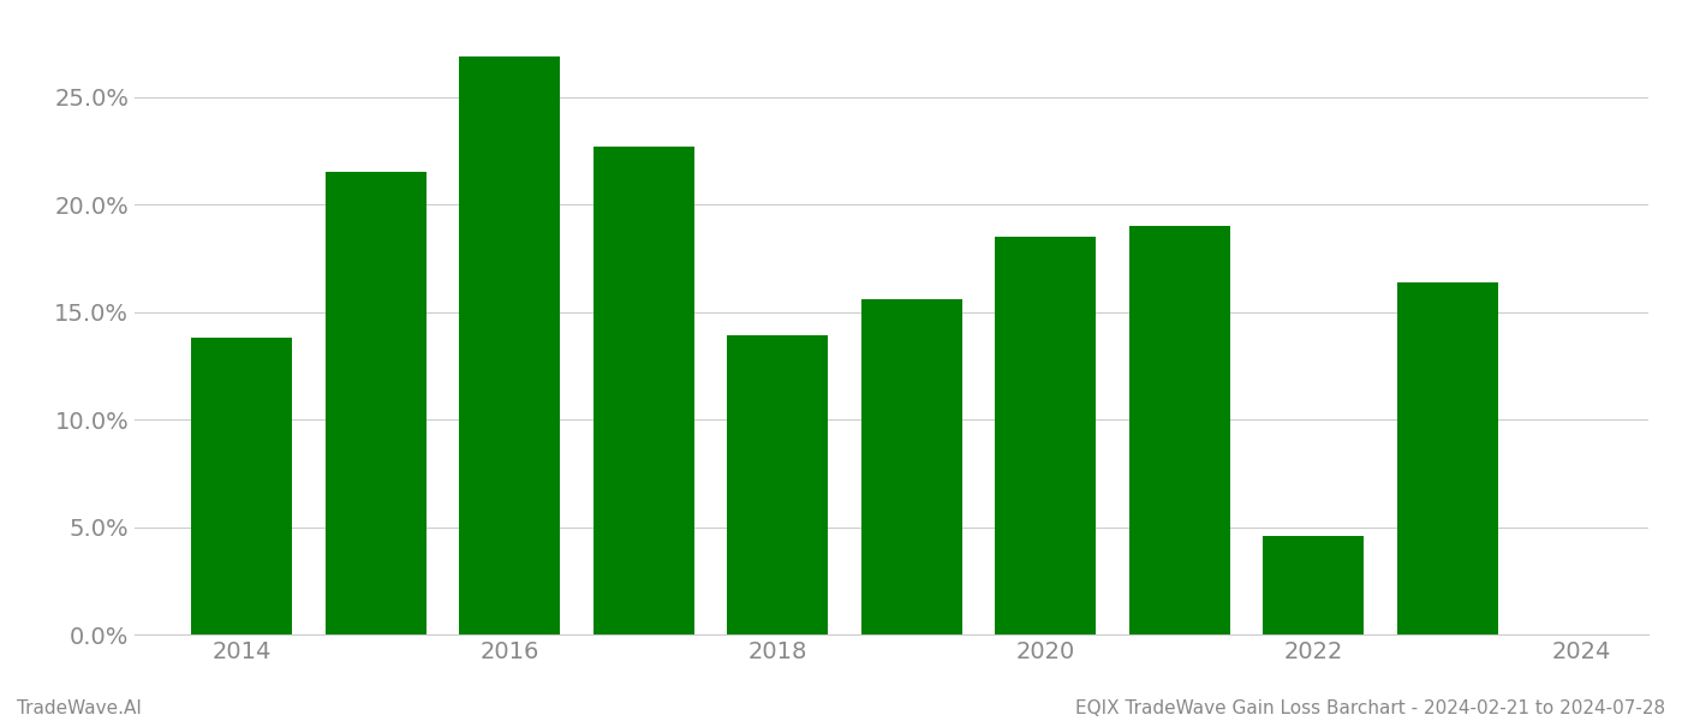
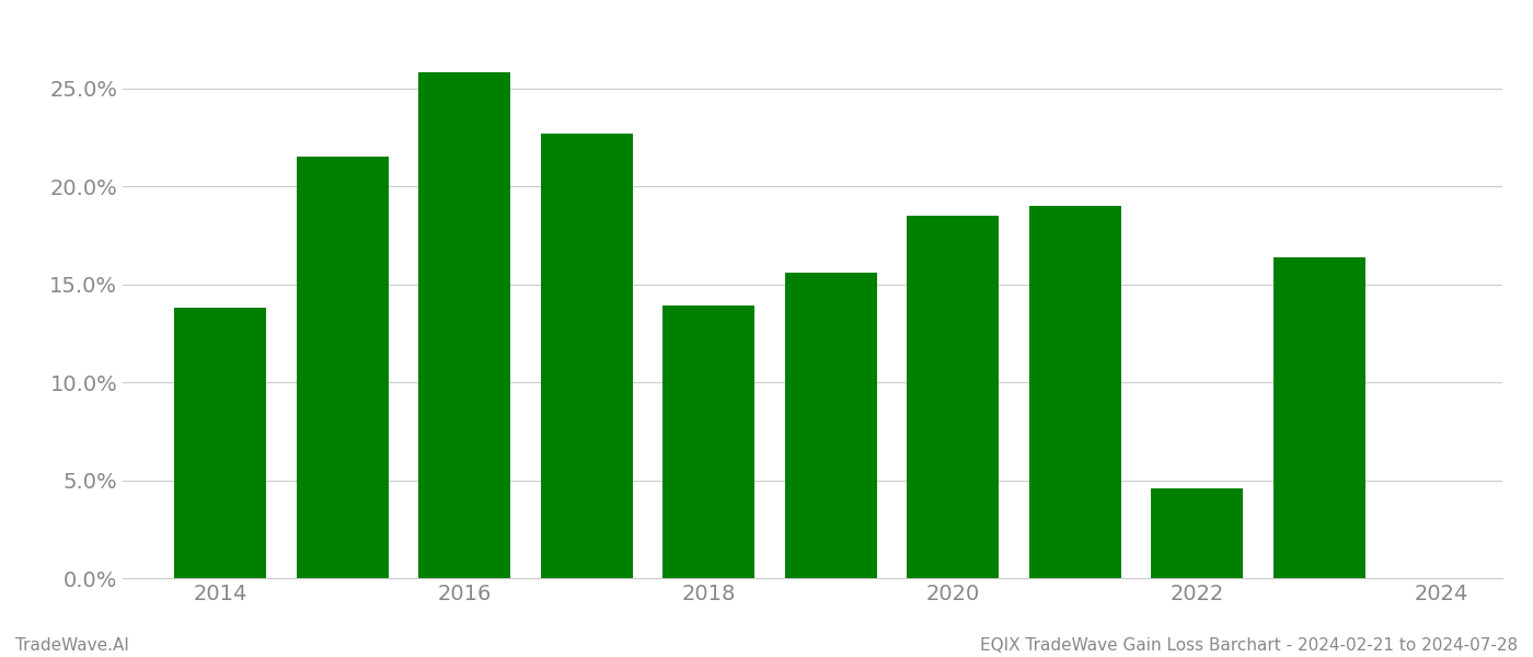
2016: 26.9% -> 25.8%
